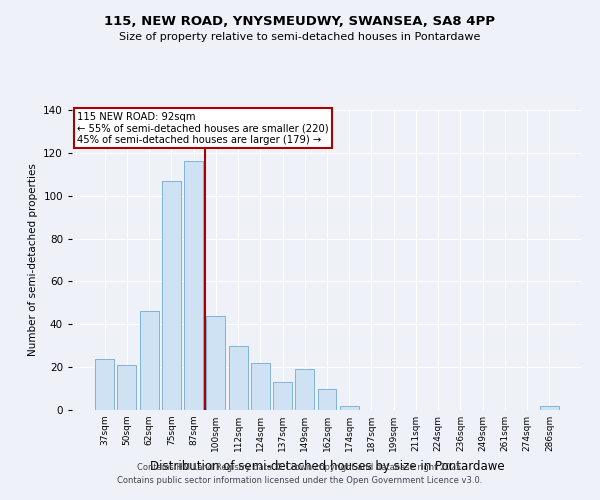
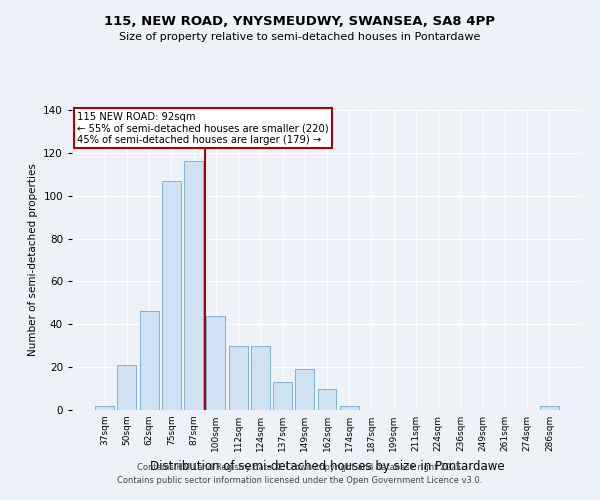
37sqm: 24 -> 2
124sqm: 22 -> 30
